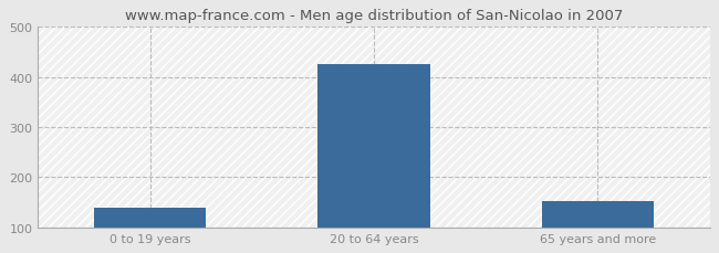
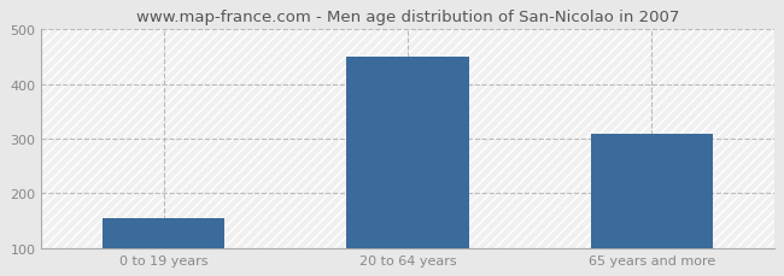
0 to 19 years: 140 -> 155
20 to 64 years: 425 -> 450
65 years and more: 152 -> 310
